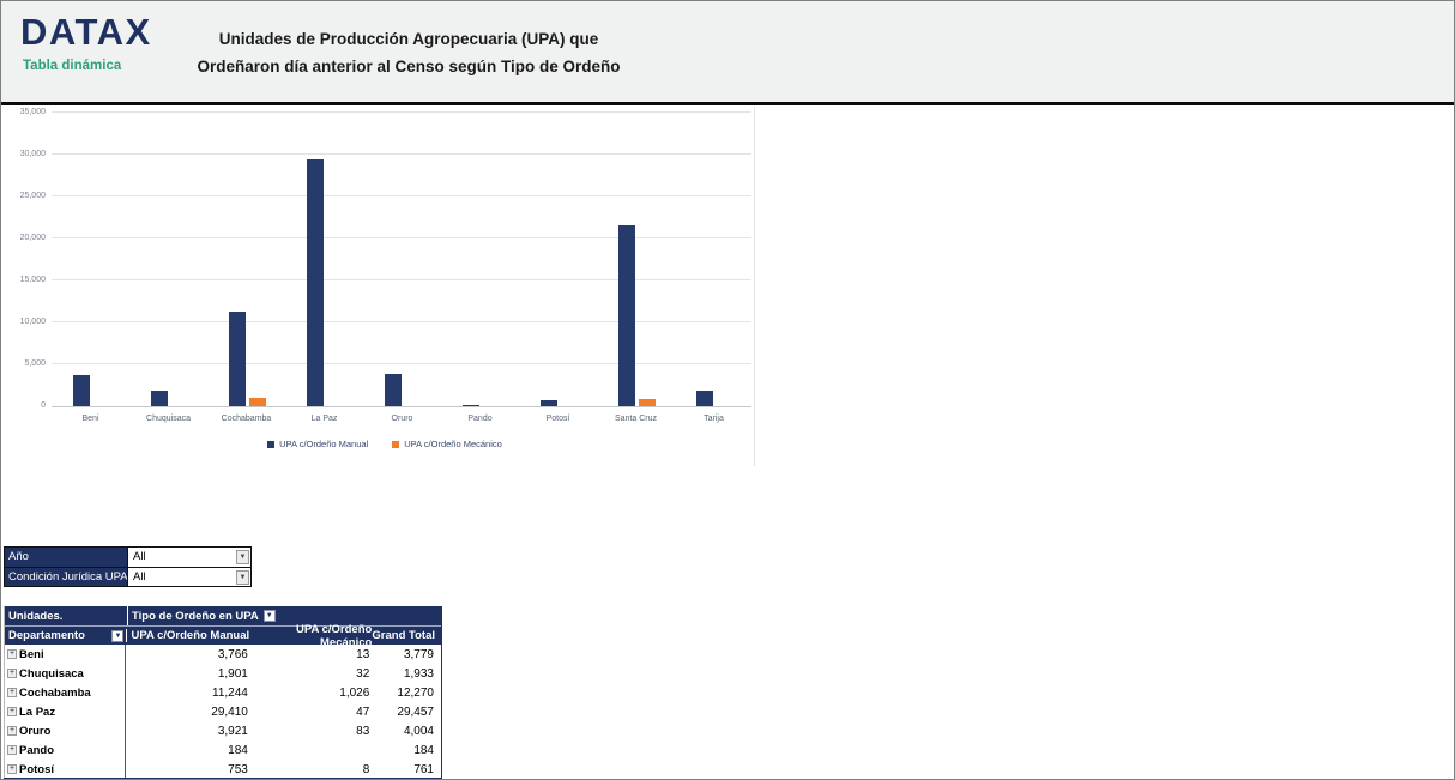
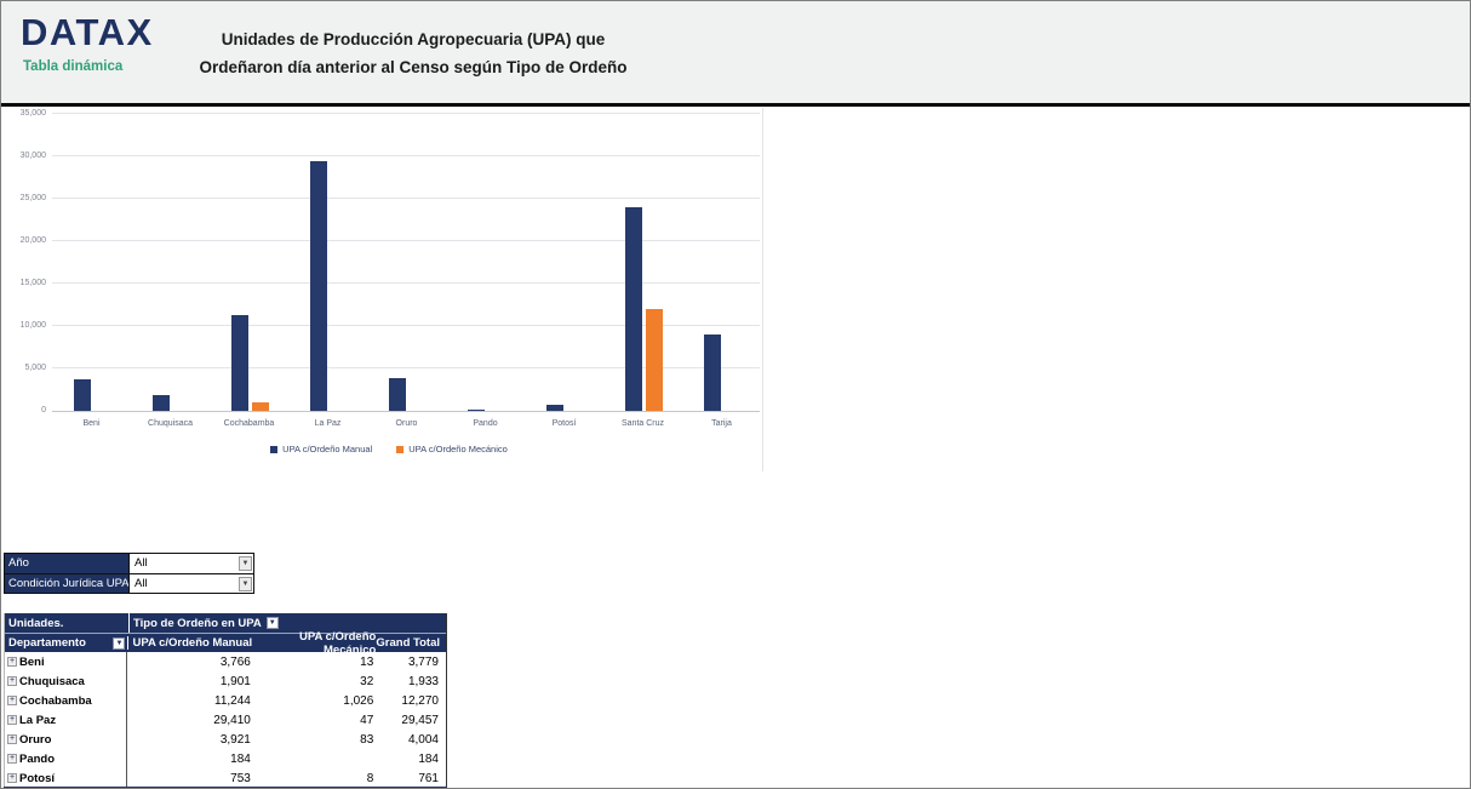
UPA c/Ordeño Manual/Santa Cruz: 22000 -> 24000
UPA c/Ordeño Mecánico/Santa Cruz: 1000 -> 12000
UPA c/Ordeño Manual/Tarija: 2000 -> 9000
